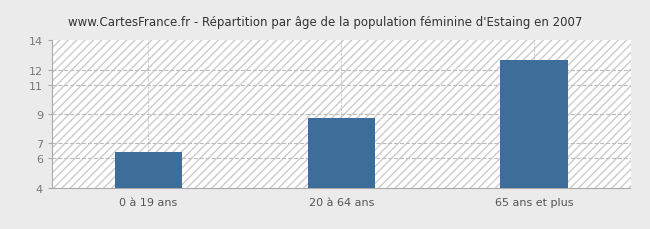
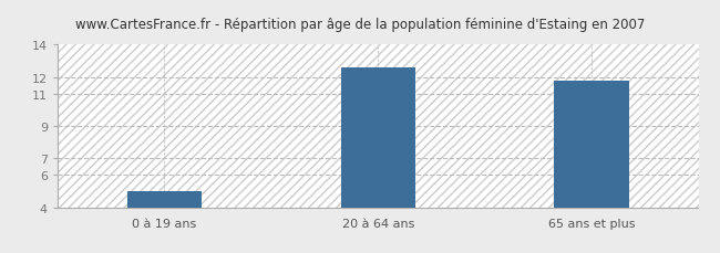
0 à 19 ans: 6.4 -> 5.0
20 à 64 ans: 8.7 -> 12.6
65 ans et plus: 12.7 -> 11.8
